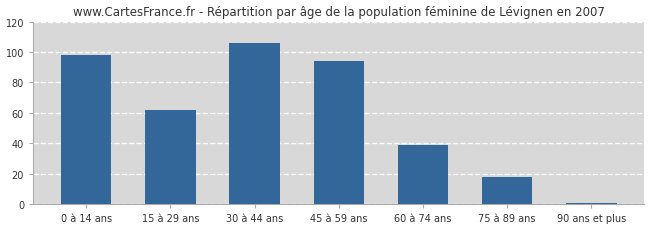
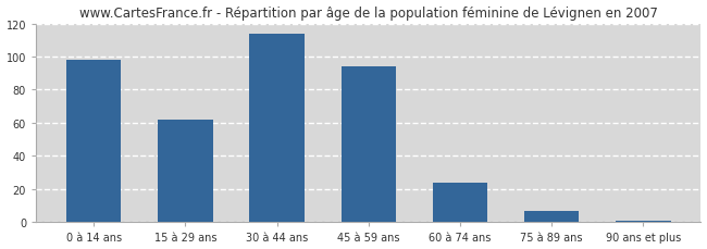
30 à 44 ans: 106 -> 114
60 à 74 ans: 39 -> 24
75 à 89 ans: 18 -> 7
